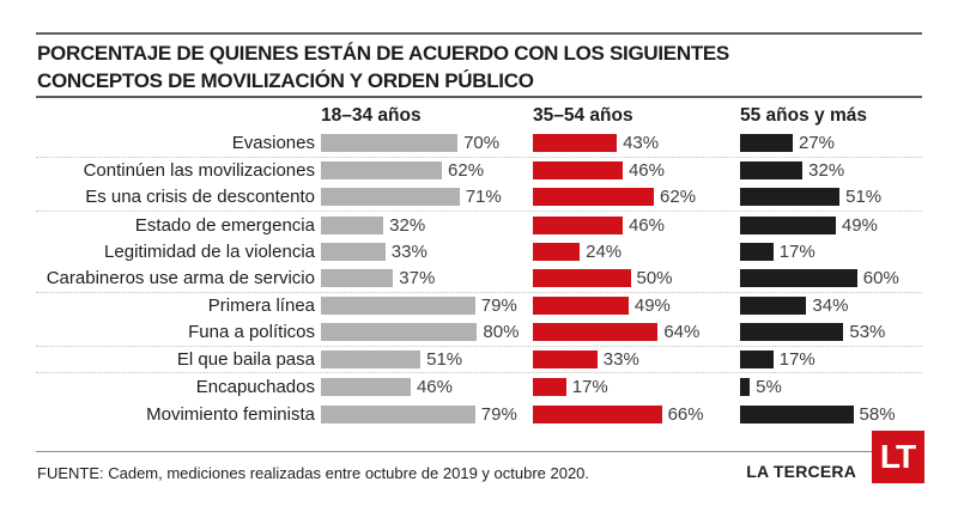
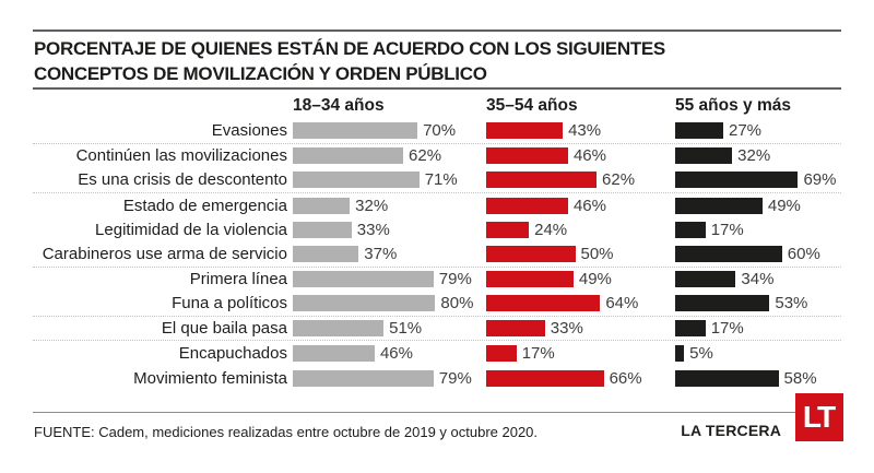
55 años y más/Es una crisis de descontento: 51% -> 69%
